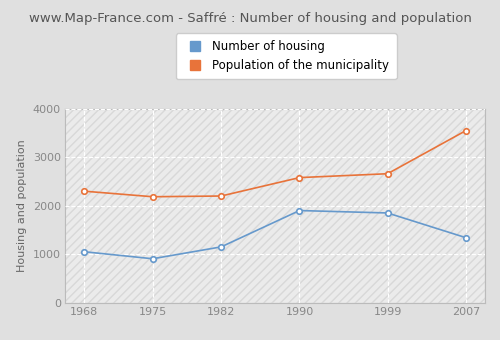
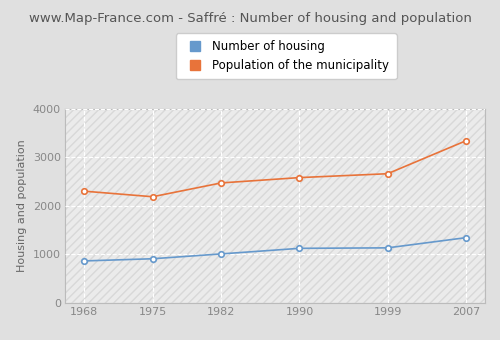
Number of housing/1968: 1050 -> 860
Number of housing/1982: 1150 -> 1000
Population of the municipality/1982: 2200 -> 2470
Number of housing/1990: 1900 -> 1120
Number of housing/1999: 1850 -> 1130
Population of the municipality/2007: 3550 -> 3340
